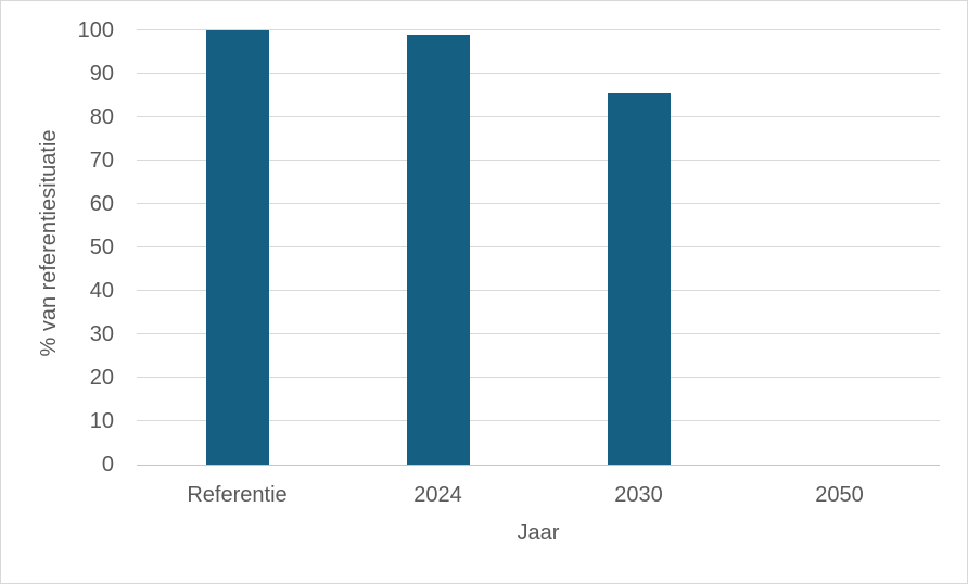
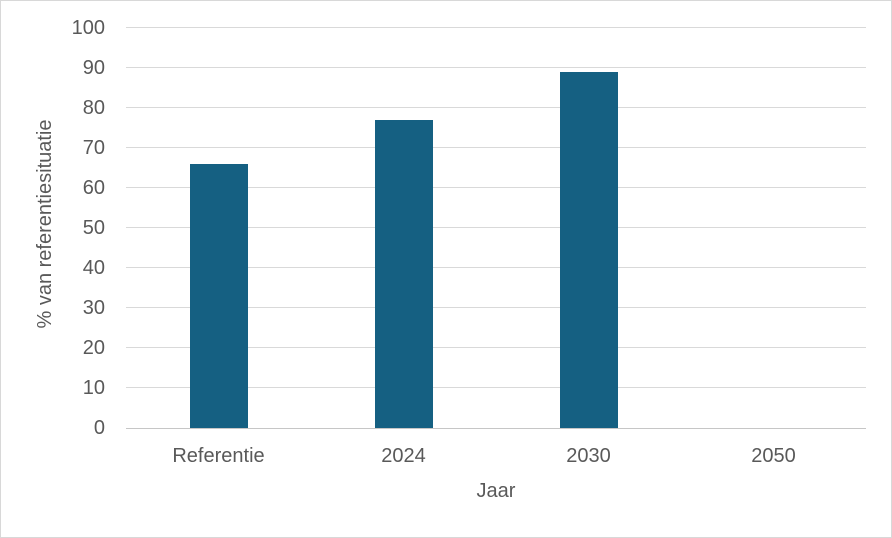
Referentie: 100 -> 66
2024: 99 -> 77
2030: 86 -> 89
